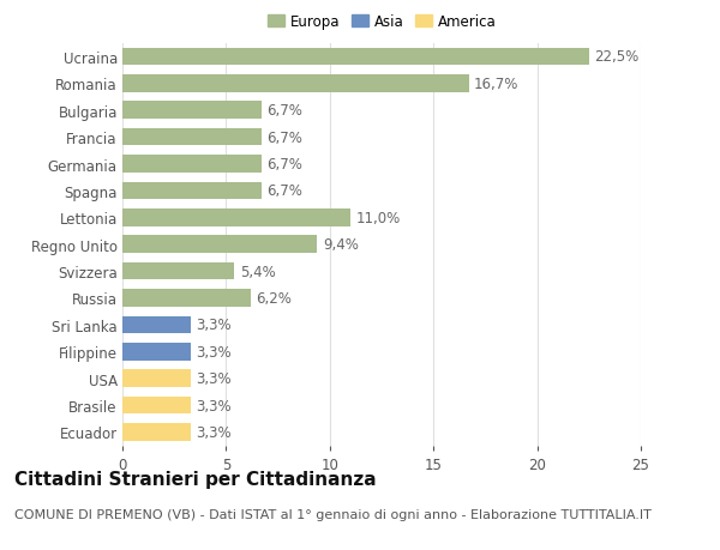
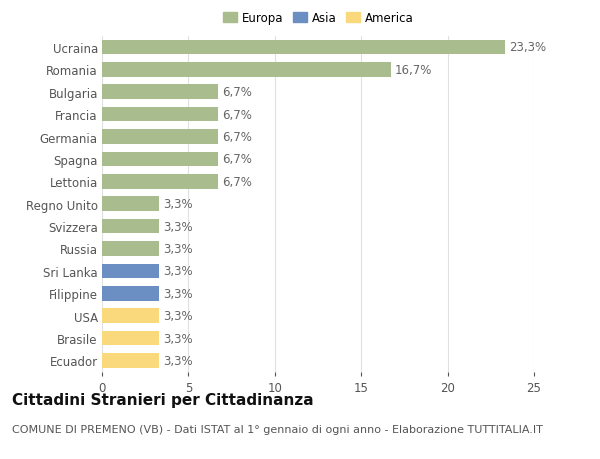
Ucraina: 22,5% -> 23,3%
Lettonia: 11,0% -> 6,7%
Regno Unito: 9,4% -> 3,3%
Svizzera: 5,4% -> 3,3%
Russia: 6,2% -> 3,3%
